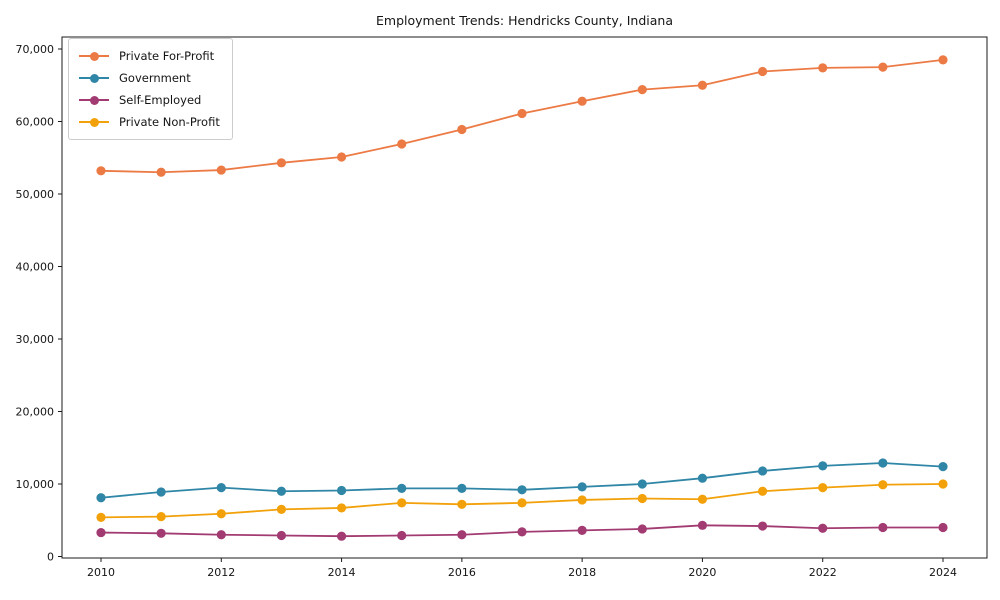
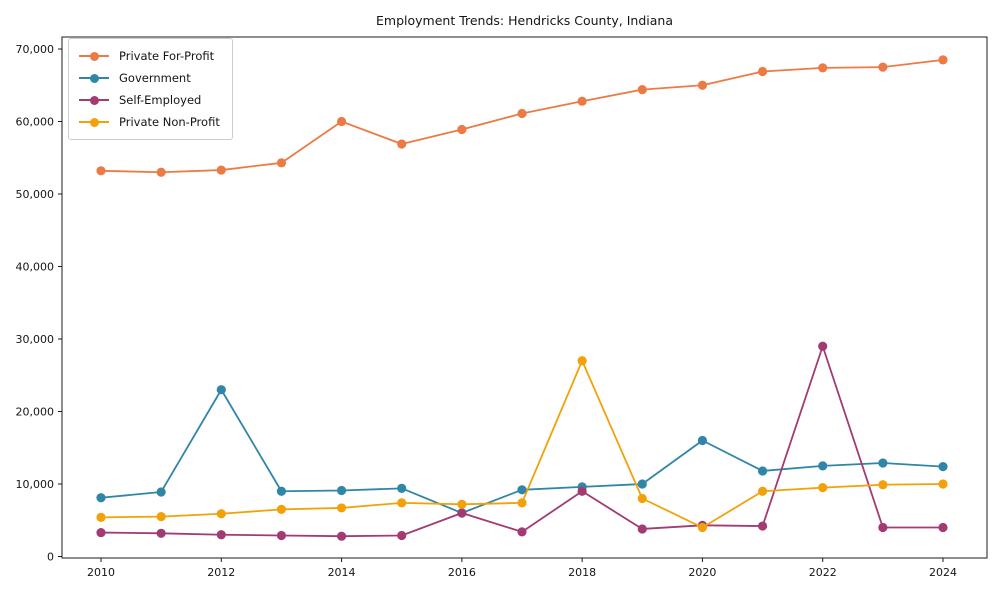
Government/2012: 10000 -> 23000
Private For-Profit/2014: 55000 -> 60000
Government/2016: 9000 -> 6000
Self-Employed/2016: 3000 -> 6000
Self-Employed/2018: 4000 -> 9000
Private Non-Profit/2018: 8000 -> 27000
Government/2020: 11000 -> 16000
Private Non-Profit/2020: 8000 -> 4000
Self-Employed/2022: 4000 -> 29000
